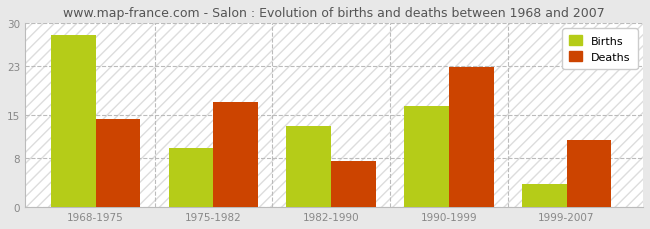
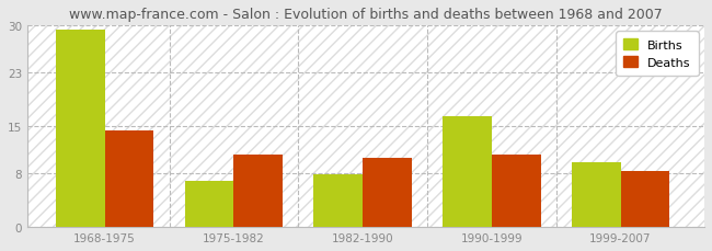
Births/1968-1975: 28.0 -> 29.3
Births/1975-1982: 9.6 -> 6.9
Deaths/1975-1982: 17.2 -> 10.8
Births/1982-1990: 13.2 -> 7.8
Deaths/1982-1990: 7.6 -> 10.3
Deaths/1990-1999: 22.8 -> 10.8
Births/1999-2007: 3.8 -> 9.7
Deaths/1999-2007: 11.0 -> 8.3
